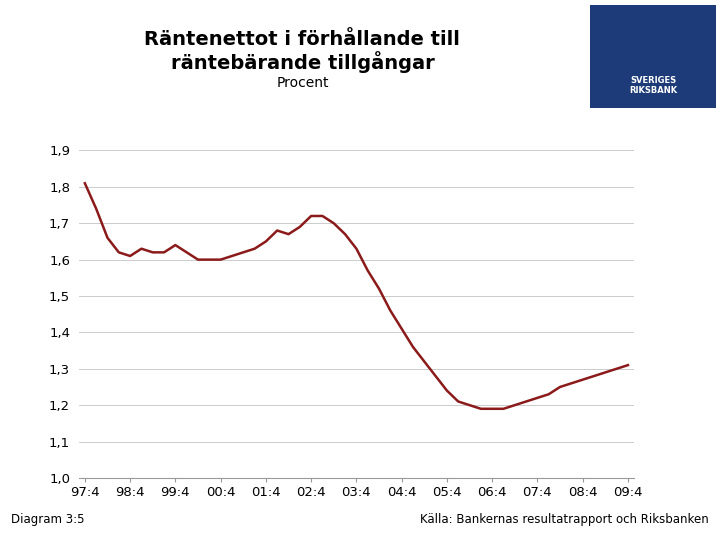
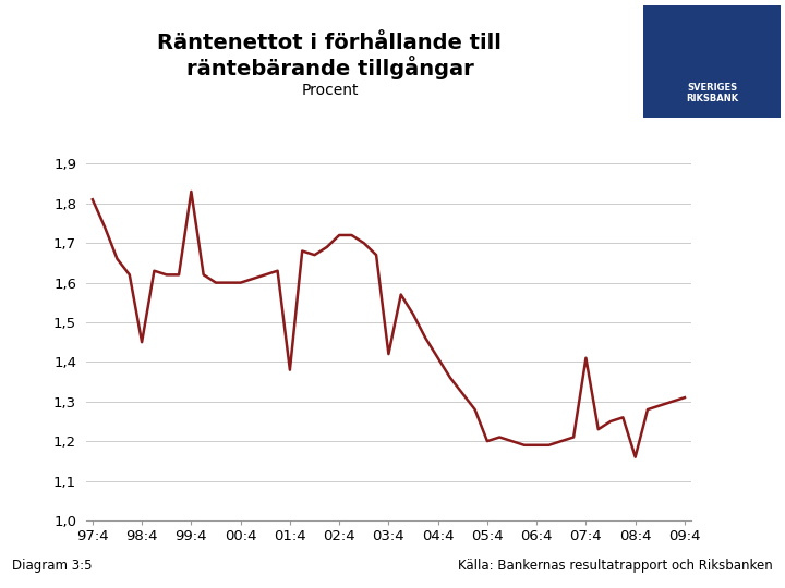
98:4: 1,61 -> 1,45
99:4: 1,64 -> 1,83
01:4: 1,65 -> 1,38
03:4: 1,63 -> 1,42
05:4: 1,24 -> 1,20
07:4: 1,22 -> 1,41
08:4: 1,27 -> 1,16
